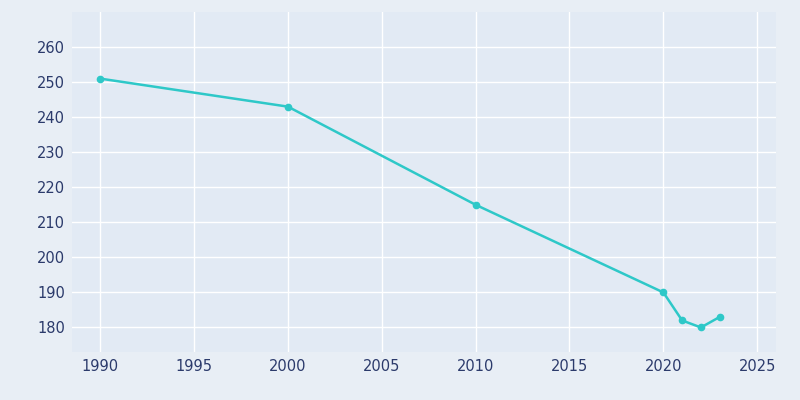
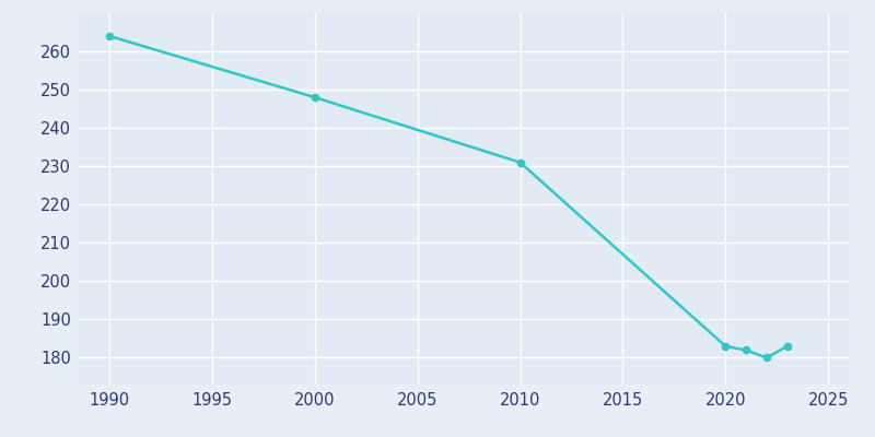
1990: 251 -> 264
2000: 243 -> 248
2010: 215 -> 231
2020: 190 -> 183
